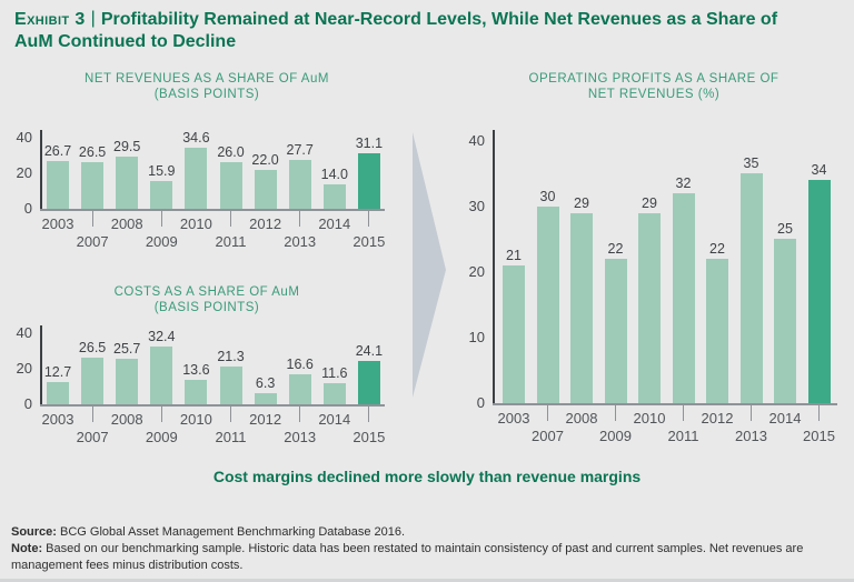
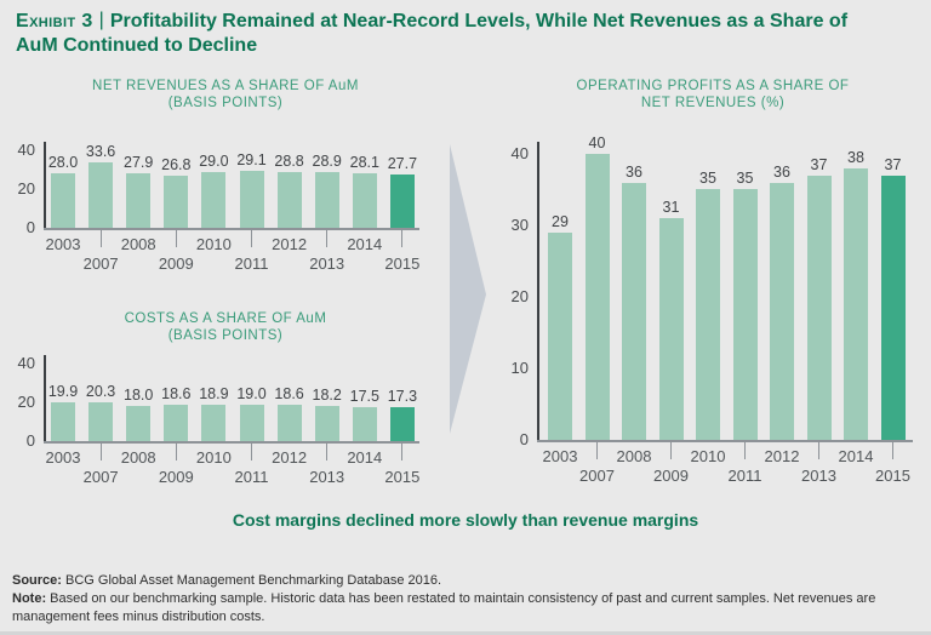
NET REVENUES AS A SHARE OF AuM (BASIS POINTS)/2003: 26.7 -> 28.0
NET REVENUES AS A SHARE OF AuM (BASIS POINTS)/2007: 26.5 -> 33.6
NET REVENUES AS A SHARE OF AuM (BASIS POINTS)/2008: 29.5 -> 27.9
NET REVENUES AS A SHARE OF AuM (BASIS POINTS)/2009: 15.9 -> 26.8
NET REVENUES AS A SHARE OF AuM (BASIS POINTS)/2010: 34.6 -> 29.0
NET REVENUES AS A SHARE OF AuM (BASIS POINTS)/2011: 26.0 -> 29.1
NET REVENUES AS A SHARE OF AuM (BASIS POINTS)/2012: 22.0 -> 28.8
NET REVENUES AS A SHARE OF AuM (BASIS POINTS)/2013: 27.7 -> 28.9
NET REVENUES AS A SHARE OF AuM (BASIS POINTS)/2014: 14.0 -> 28.1
NET REVENUES AS A SHARE OF AuM (BASIS POINTS)/2015: 31.1 -> 27.7
COSTS AS A SHARE OF AuM (BASIS POINTS)/2003: 12.7 -> 19.9
COSTS AS A SHARE OF AuM (BASIS POINTS)/2007: 26.5 -> 20.3
COSTS AS A SHARE OF AuM (BASIS POINTS)/2008: 25.7 -> 18.0
COSTS AS A SHARE OF AuM (BASIS POINTS)/2009: 32.4 -> 18.6
COSTS AS A SHARE OF AuM (BASIS POINTS)/2010: 13.6 -> 18.9
COSTS AS A SHARE OF AuM (BASIS POINTS)/2011: 21.3 -> 19.0
COSTS AS A SHARE OF AuM (BASIS POINTS)/2012: 6.3 -> 18.6
COSTS AS A SHARE OF AuM (BASIS POINTS)/2013: 16.6 -> 18.2
COSTS AS A SHARE OF AuM (BASIS POINTS)/2014: 11.6 -> 17.5
COSTS AS A SHARE OF AuM (BASIS POINTS)/2015: 24.1 -> 17.3
OPERATING PROFITS AS A SHARE OF NET REVENUES (%)/2003: 21 -> 29
OPERATING PROFITS AS A SHARE OF NET REVENUES (%)/2007: 30 -> 40
OPERATING PROFITS AS A SHARE OF NET REVENUES (%)/2008: 29 -> 36
OPERATING PROFITS AS A SHARE OF NET REVENUES (%)/2009: 22 -> 31
OPERATING PROFITS AS A SHARE OF NET REVENUES (%)/2010: 29 -> 35
OPERATING PROFITS AS A SHARE OF NET REVENUES (%)/2011: 32 -> 35
OPERATING PROFITS AS A SHARE OF NET REVENUES (%)/2012: 22 -> 36
OPERATING PROFITS AS A SHARE OF NET REVENUES (%)/2013: 35 -> 37
OPERATING PROFITS AS A SHARE OF NET REVENUES (%)/2014: 25 -> 38
OPERATING PROFITS AS A SHARE OF NET REVENUES (%)/2015: 34 -> 37
